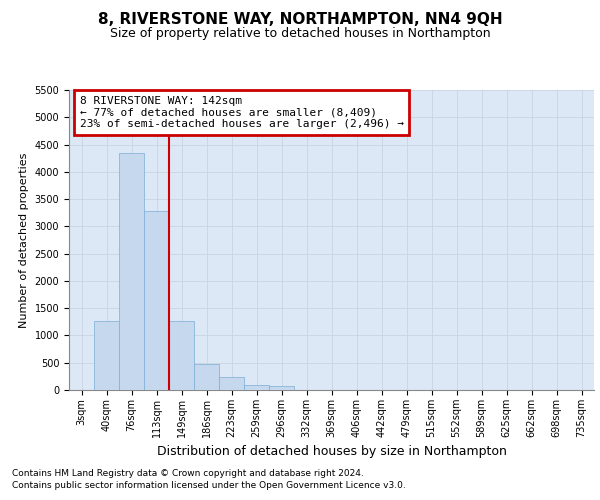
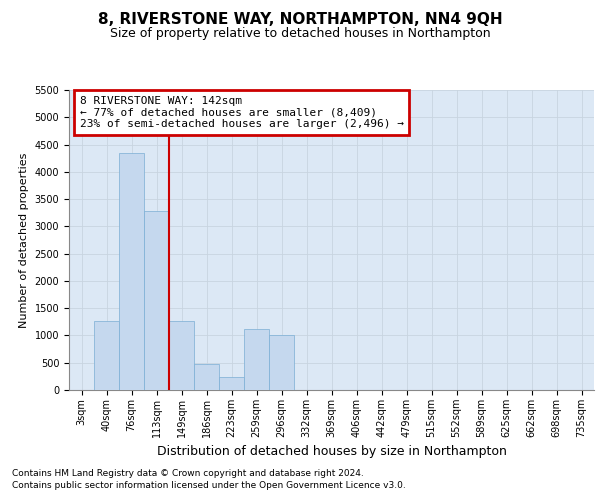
259sqm: 100 -> 1120
296sqm: 60 -> 1000
